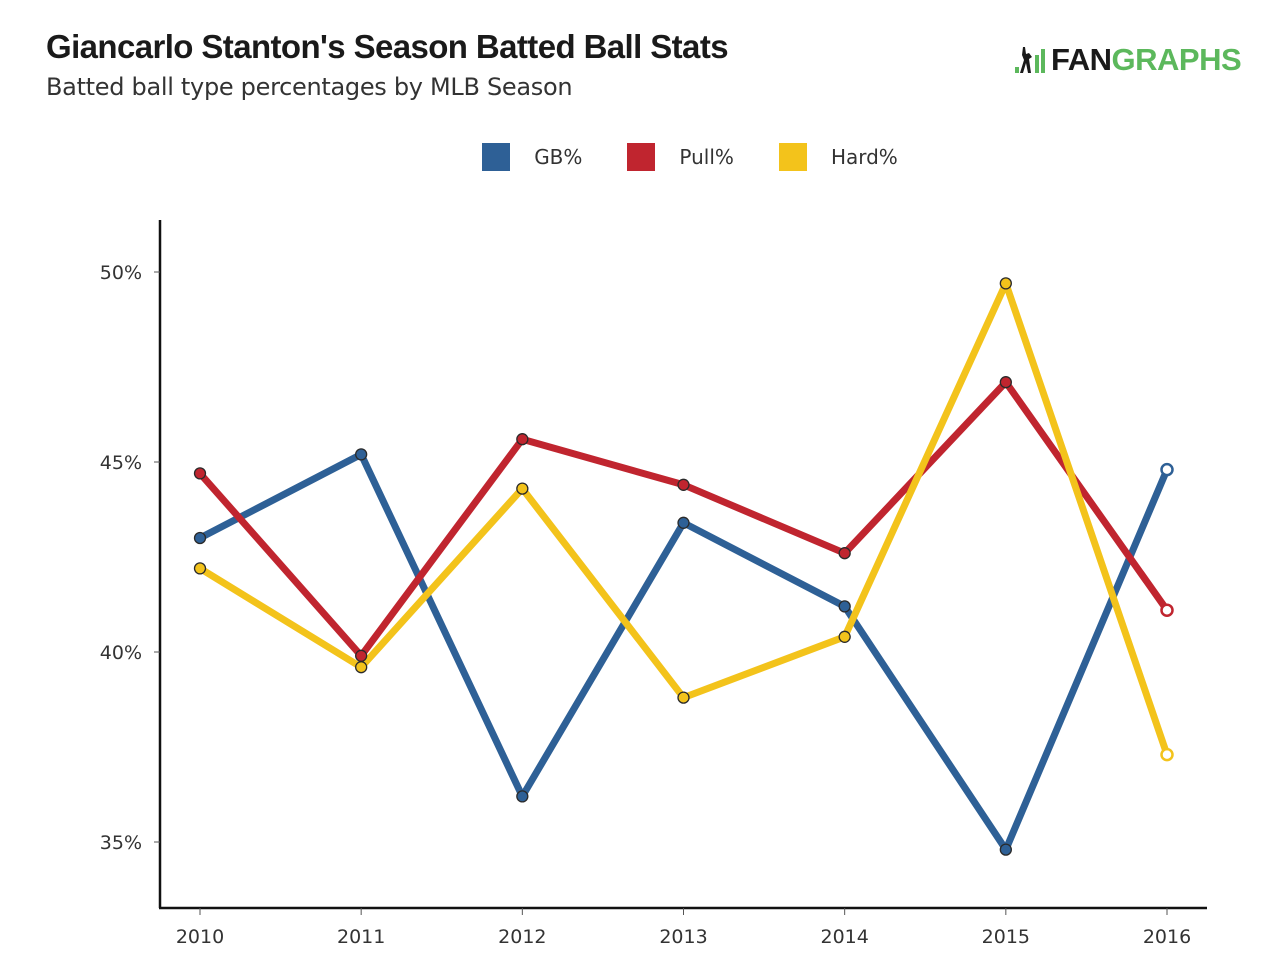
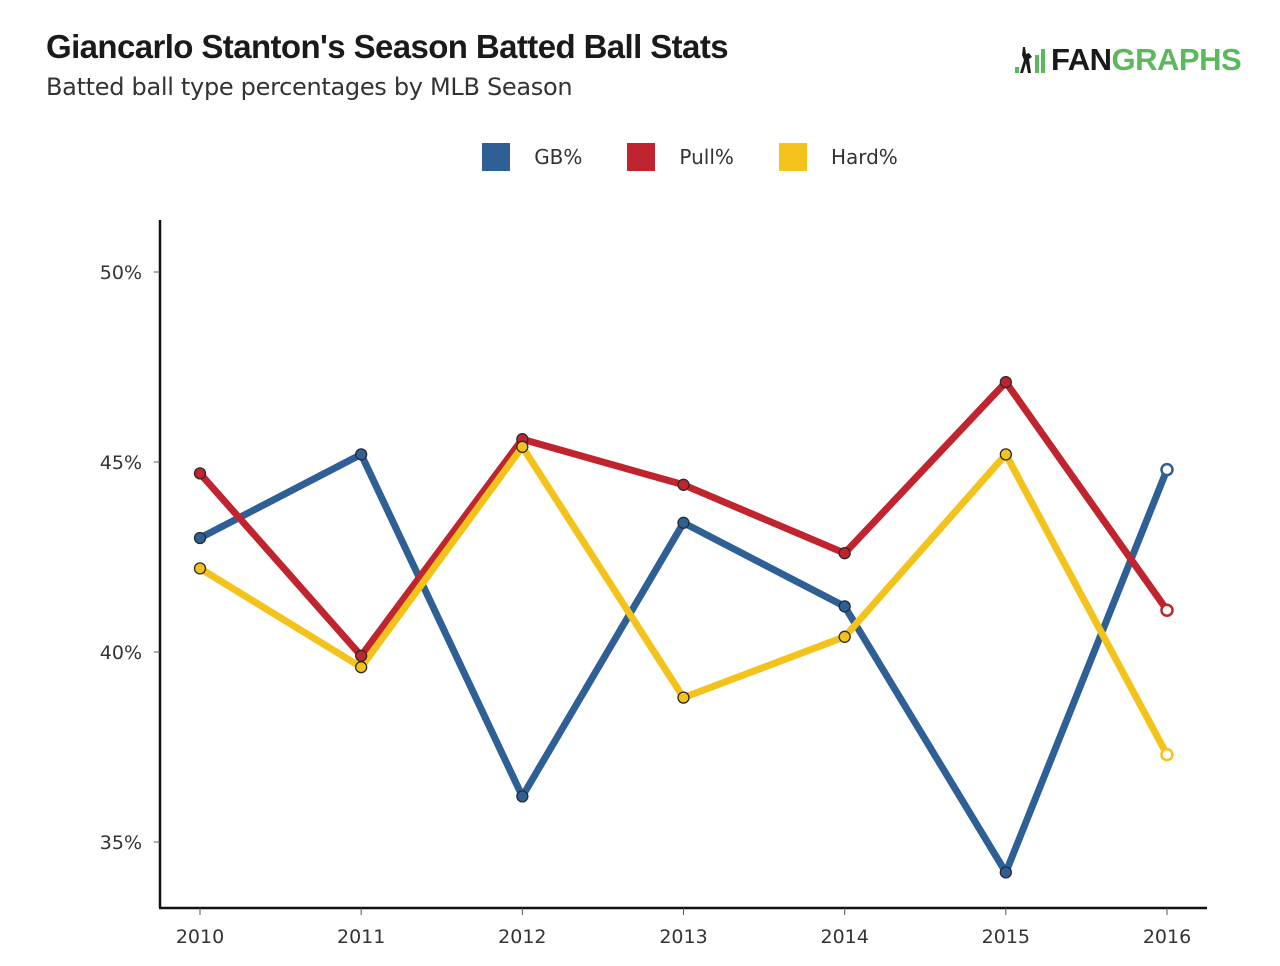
Hard%/2012: 44.3% -> 45.4%
GB%/2015: 34.8% -> 34.2%
Hard%/2015: 49.7% -> 45.2%
